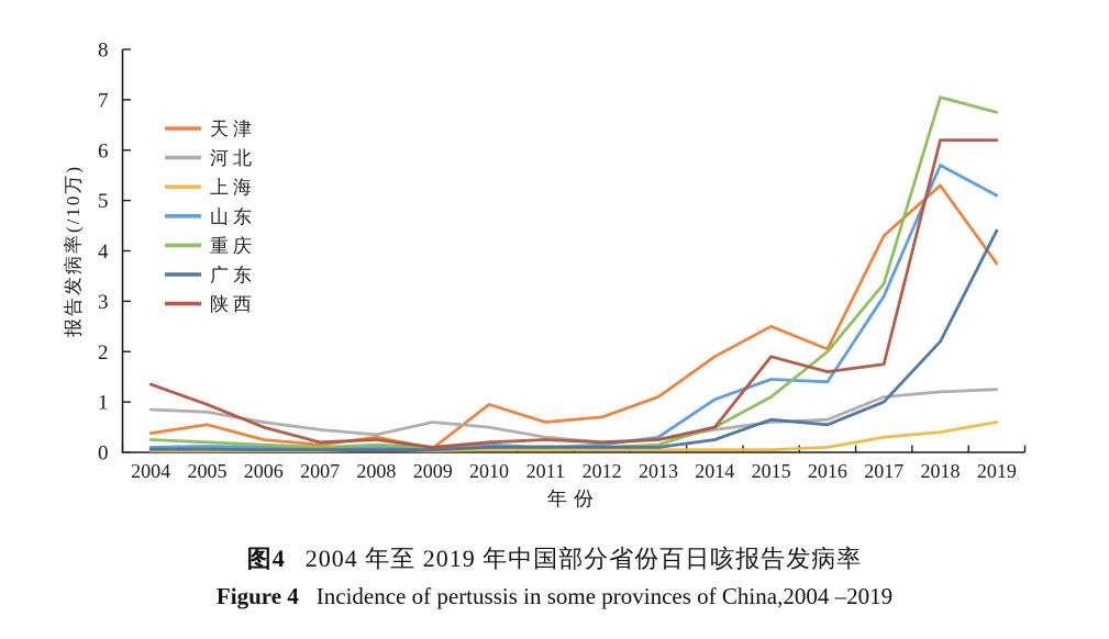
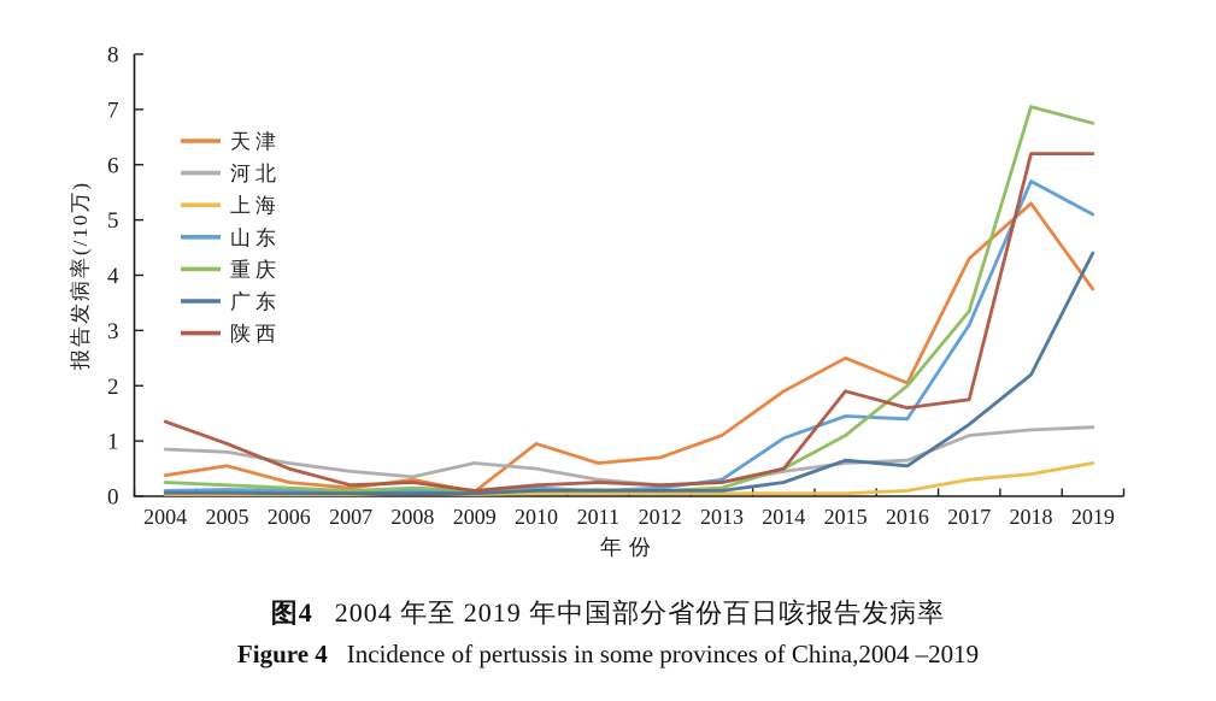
广东/2017: 1.0 -> 1.3
